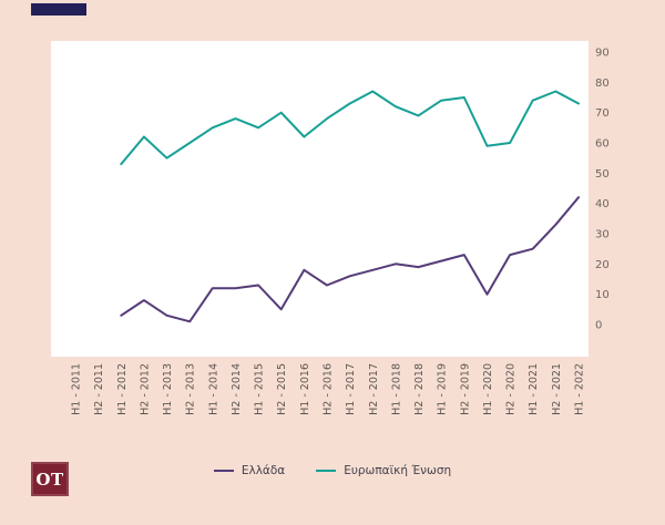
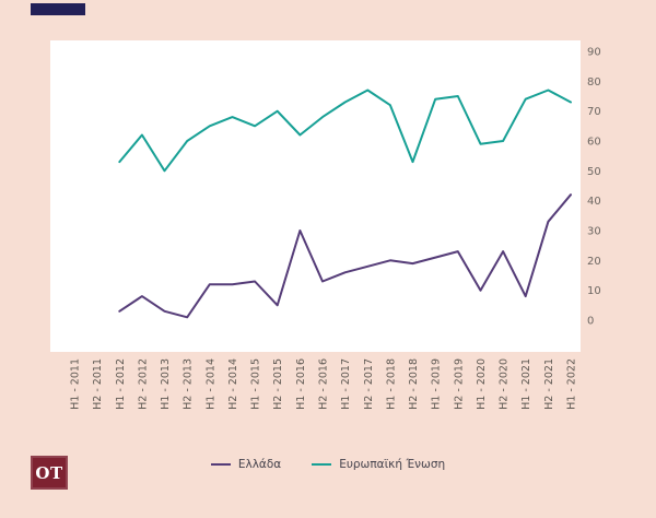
Ευρωπαϊκή Ένωση/H1 - 2013: 55 -> 50
Ελλάδα/H1 - 2016: 18 -> 30
Ευρωπαϊκή Ένωση/H2 - 2018: 69 -> 53
Ελλάδα/H1 - 2021: 25 -> 8
